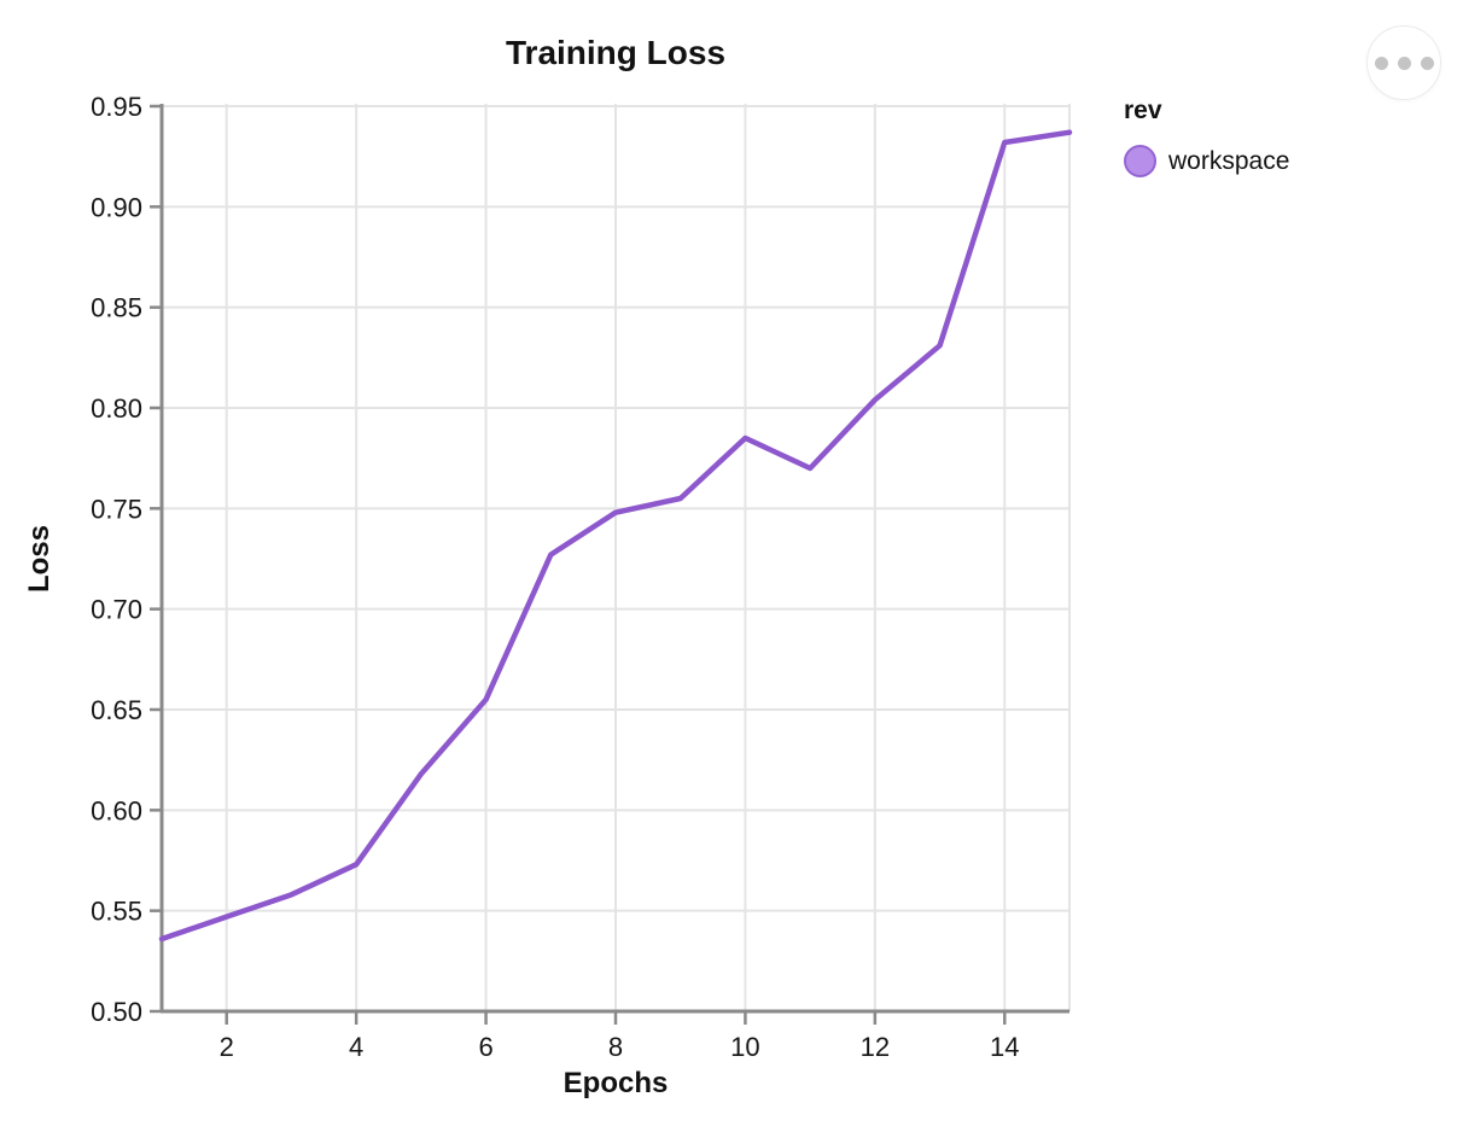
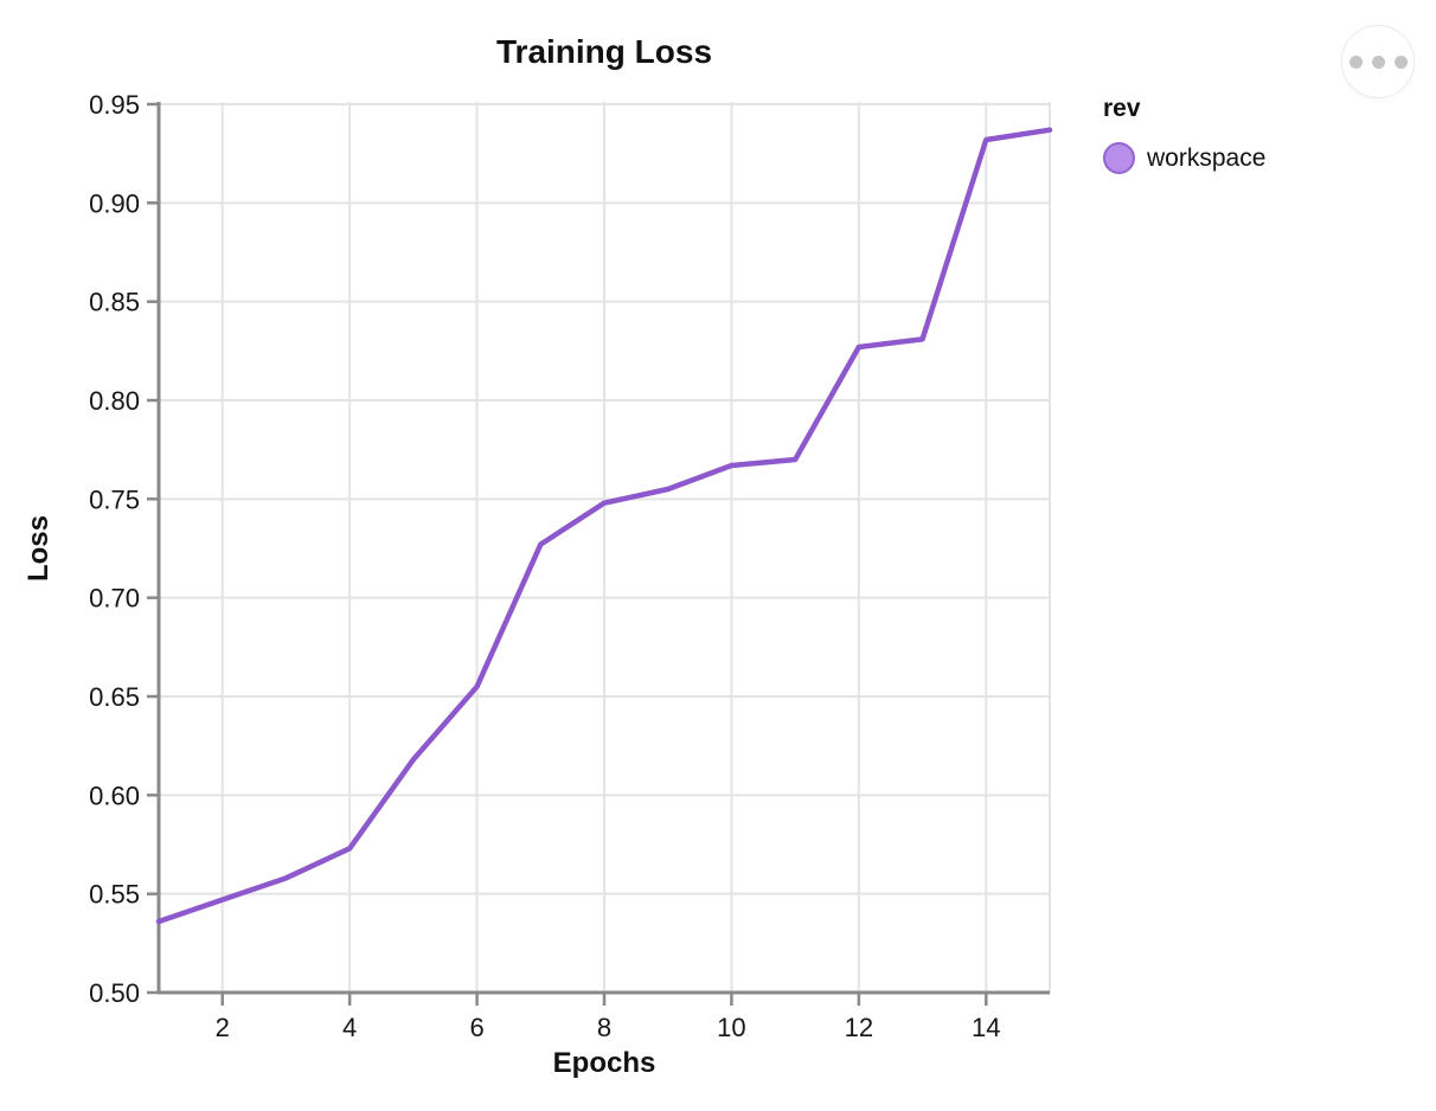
10: 0.785 -> 0.767
12: 0.804 -> 0.827
